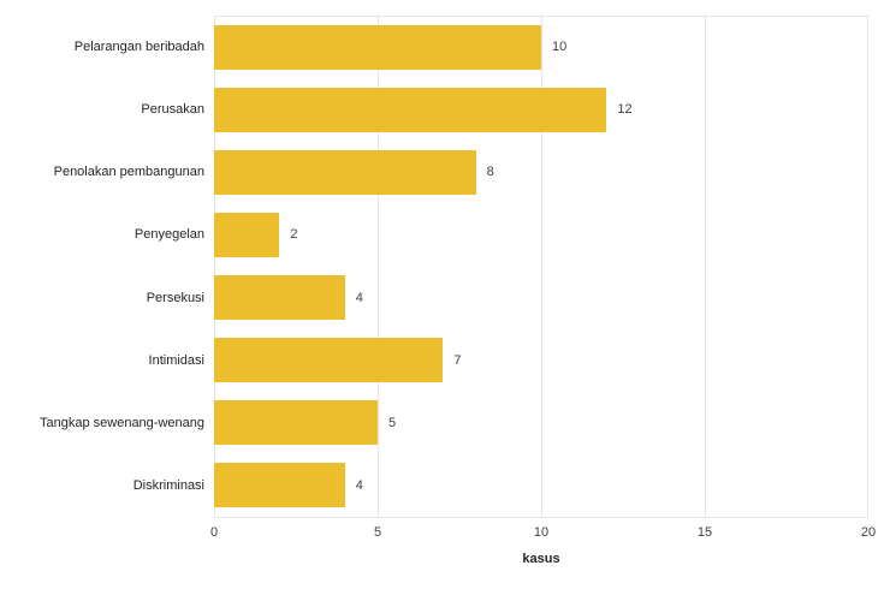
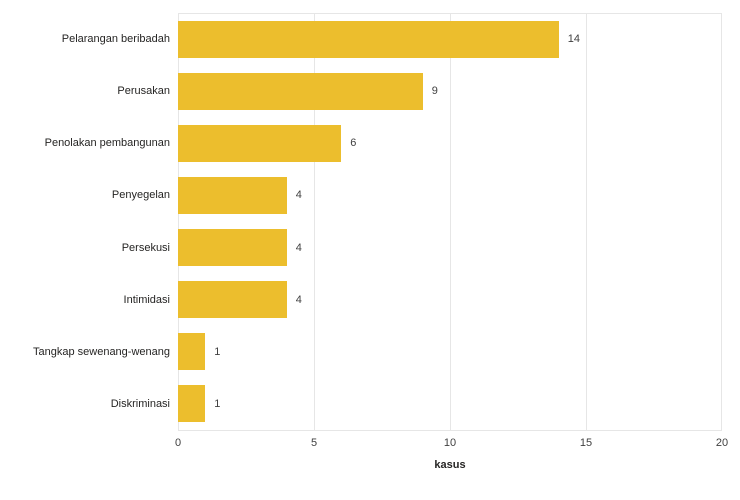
Pelarangan beribadah: 10 -> 14
Perusakan: 12 -> 9
Penolakan pembangunan: 8 -> 6
Penyegelan: 2 -> 4
Intimidasi: 7 -> 4
Tangkap sewenang-wenang: 5 -> 1
Diskriminasi: 4 -> 1
